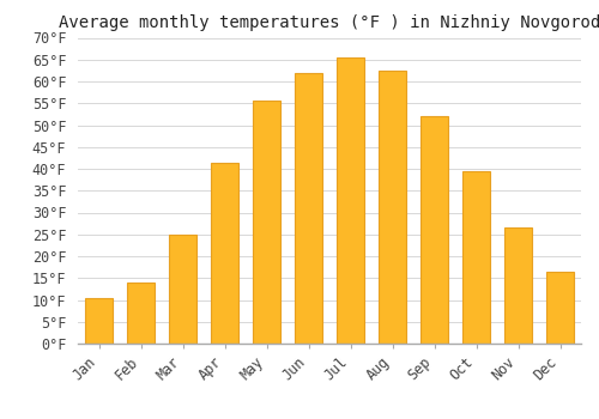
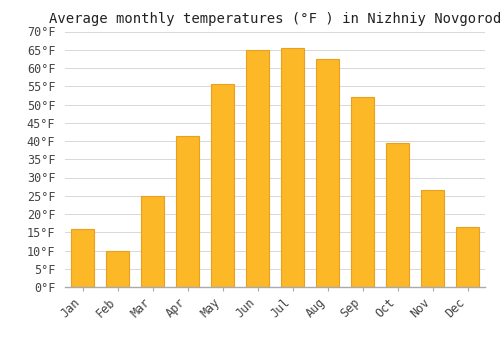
Jan: 10.5°F -> 16.0°F
Feb: 14.0°F -> 10.0°F
Jun: 62.0°F -> 65.0°F
